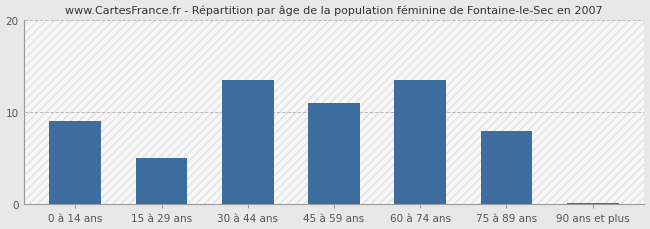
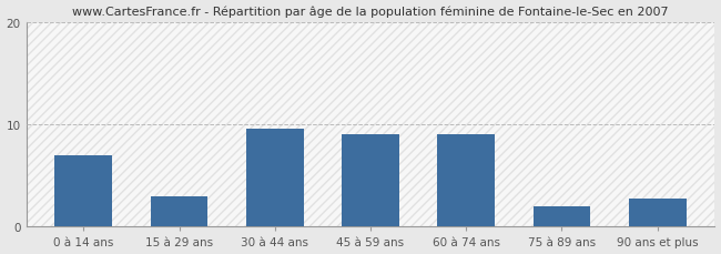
0 à 14 ans: 9.0 -> 7.0
15 à 29 ans: 5.0 -> 3.0
30 à 44 ans: 13.5 -> 9.6
45 à 59 ans: 11.0 -> 9.0
60 à 74 ans: 13.5 -> 9.0
75 à 89 ans: 8.0 -> 2.0
90 ans et plus: 0.2 -> 2.8
